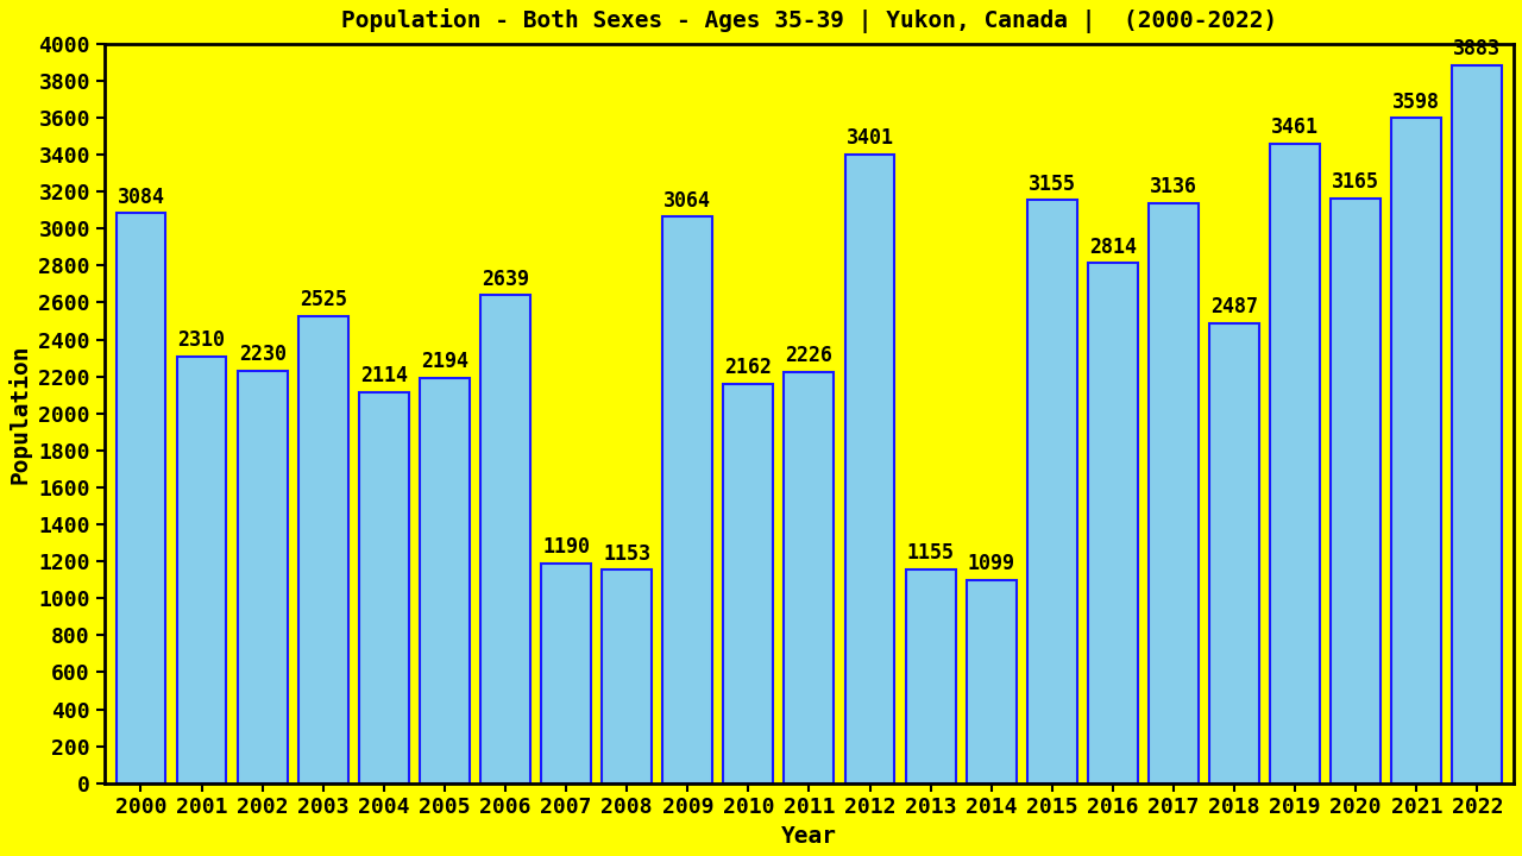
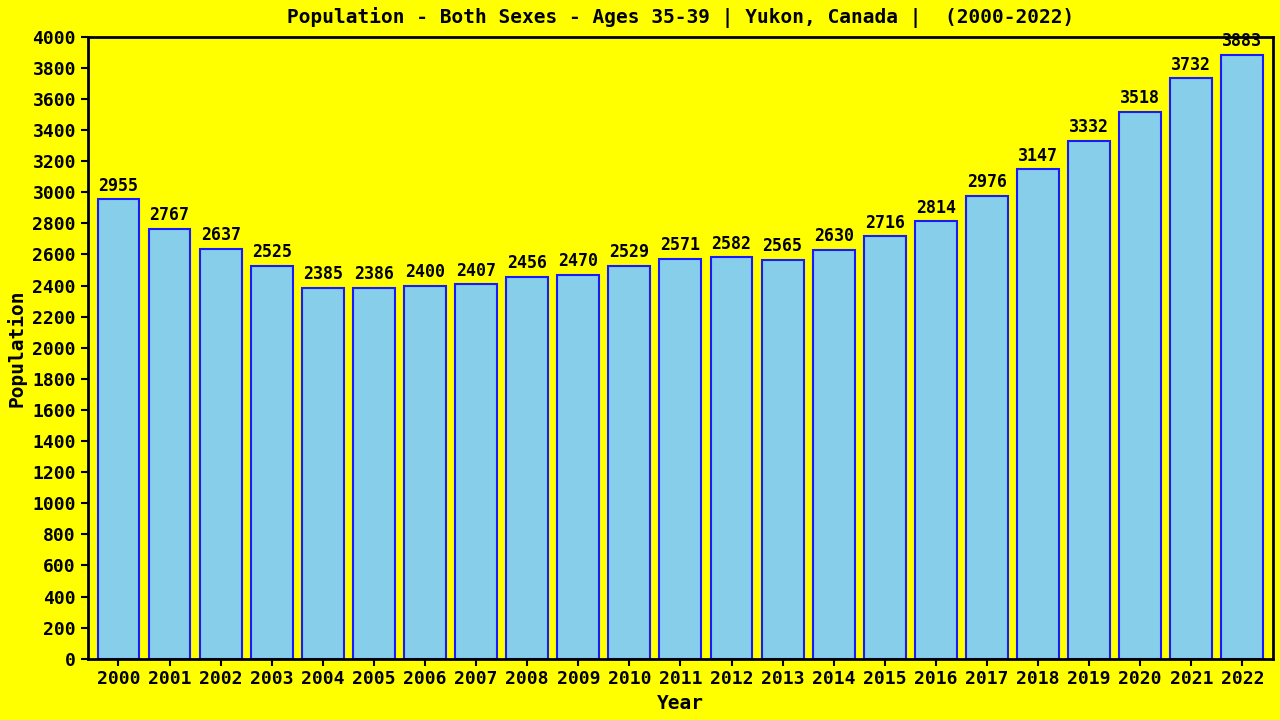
2000: 3084 -> 2955
2001: 2310 -> 2767
2002: 2230 -> 2637
2004: 2114 -> 2385
2005: 2194 -> 2386
2006: 2639 -> 2400
2007: 1190 -> 2407
2008: 1153 -> 2456
2009: 3064 -> 2470
2010: 2162 -> 2529
2011: 2226 -> 2571
2012: 3401 -> 2582
2013: 1155 -> 2565
2014: 1099 -> 2630
2015: 3155 -> 2716
2017: 3136 -> 2976
2018: 2487 -> 3147
2019: 3461 -> 3332
2020: 3165 -> 3518
2021: 3598 -> 3732
